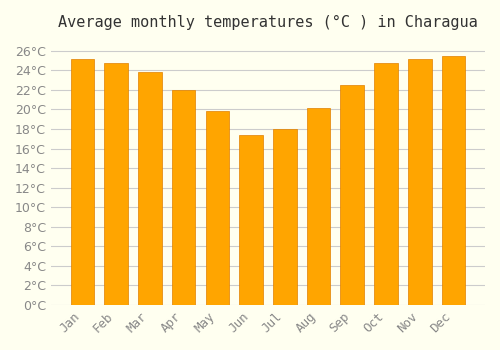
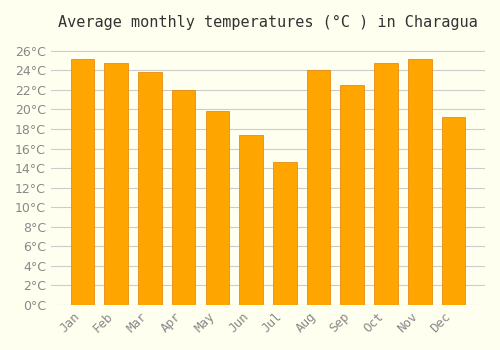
Jul: 18.0°C -> 14.6°C
Aug: 20.1°C -> 24.0°C
Dec: 25.5°C -> 19.2°C
